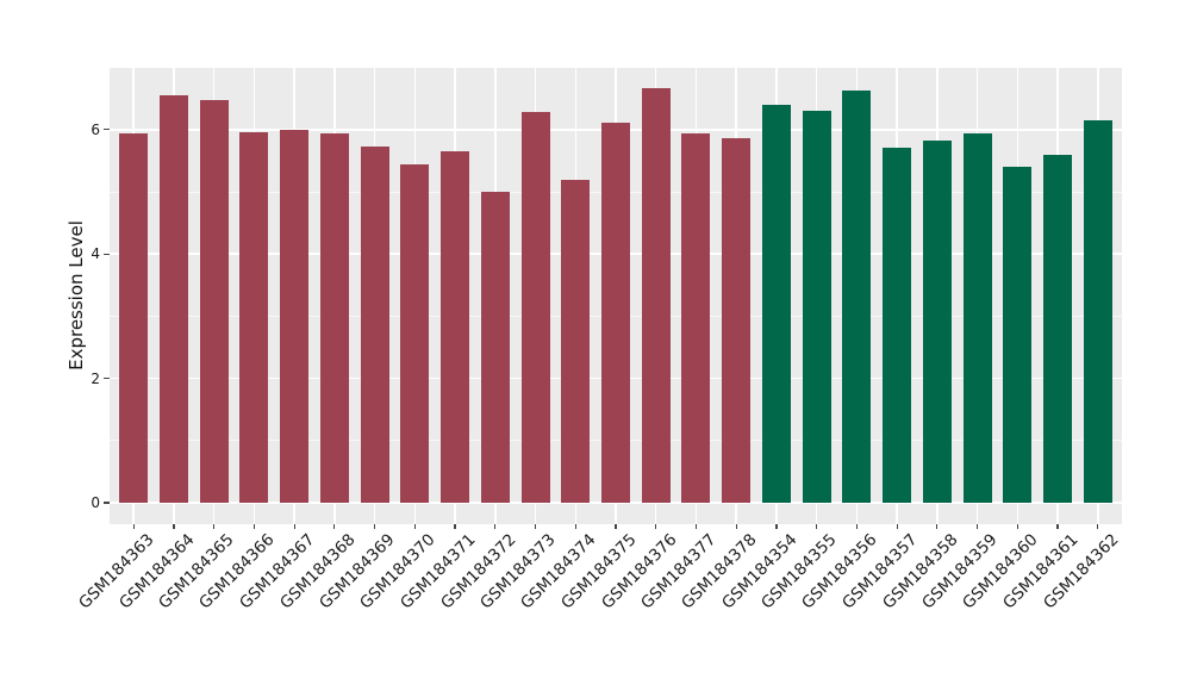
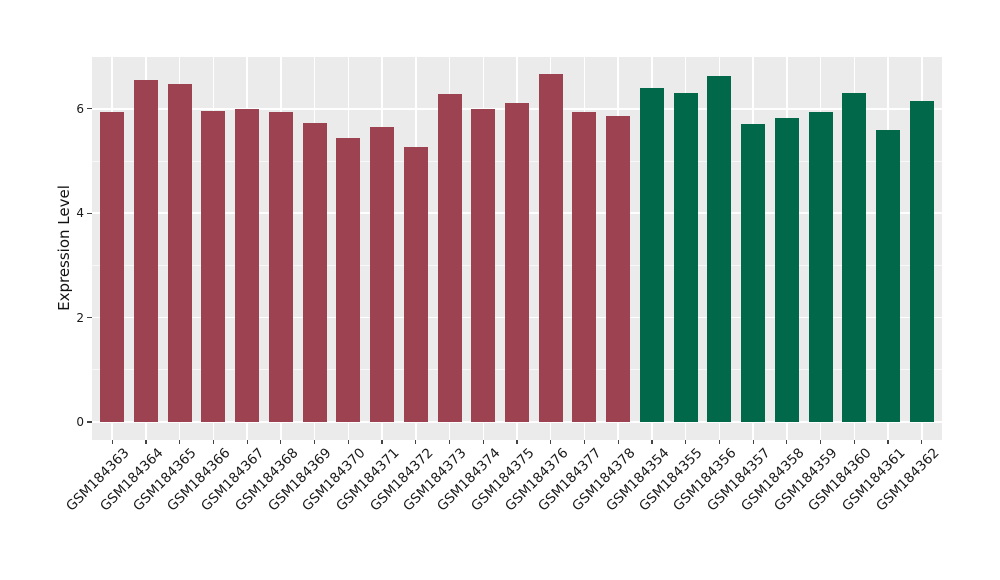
GSM184372: 5.0 -> 5.3
GSM184374: 5.2 -> 6.0
GSM184360: 5.4 -> 6.3
